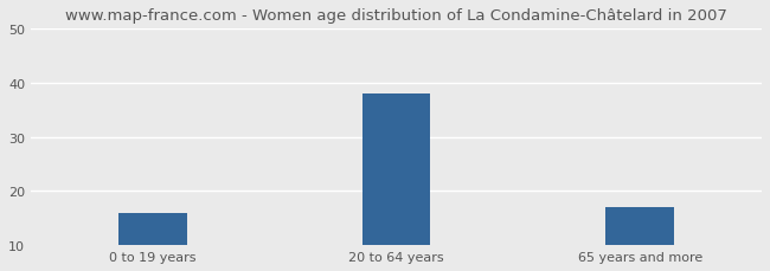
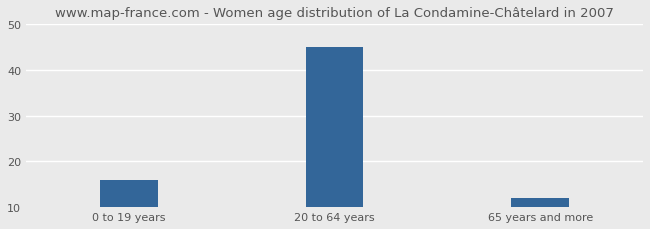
20 to 64 years: 38 -> 45
65 years and more: 17 -> 12
